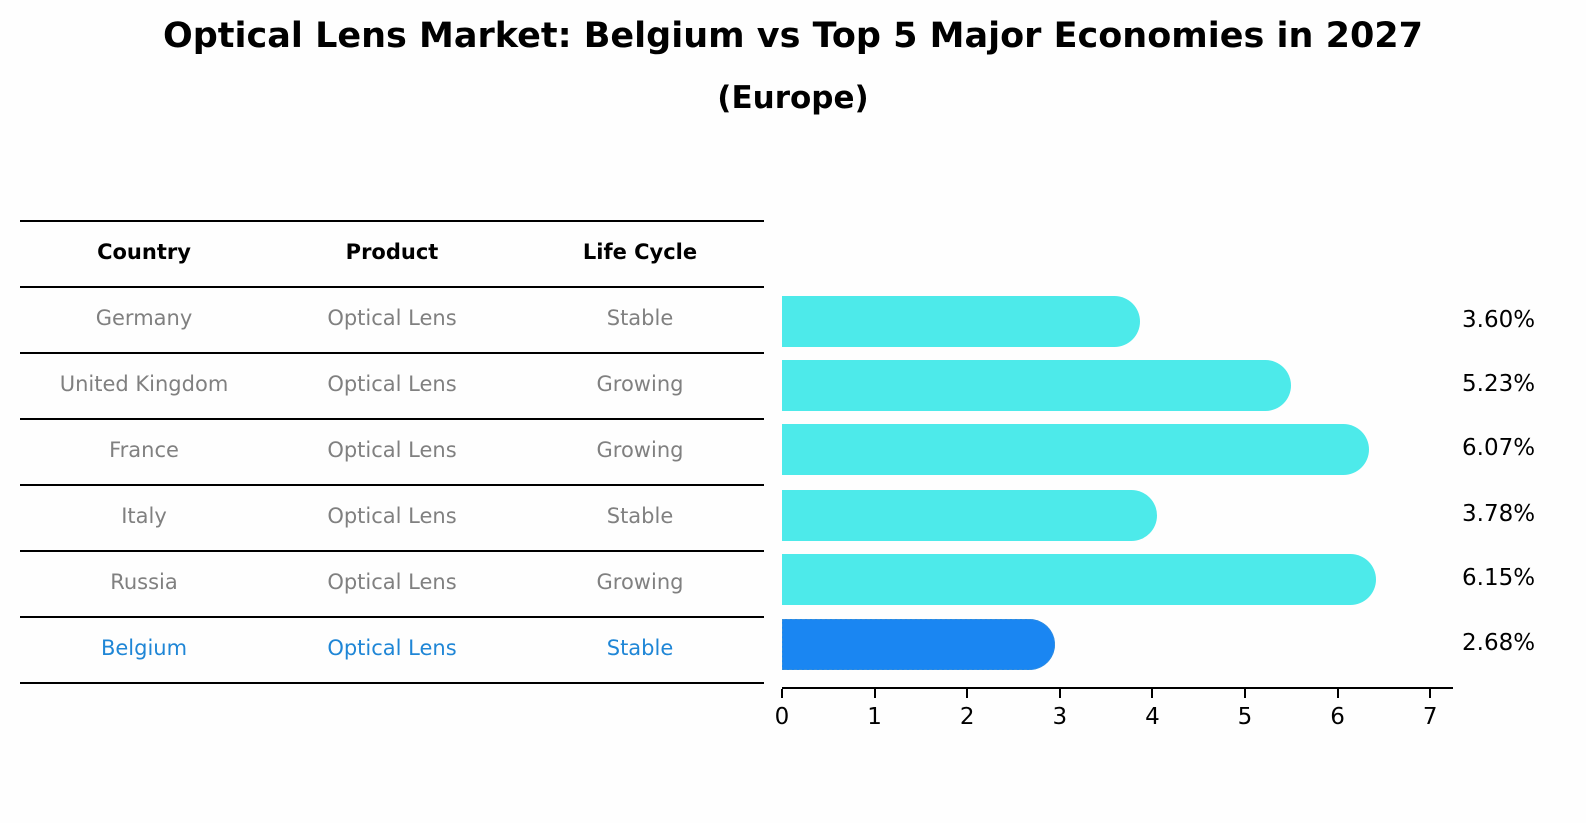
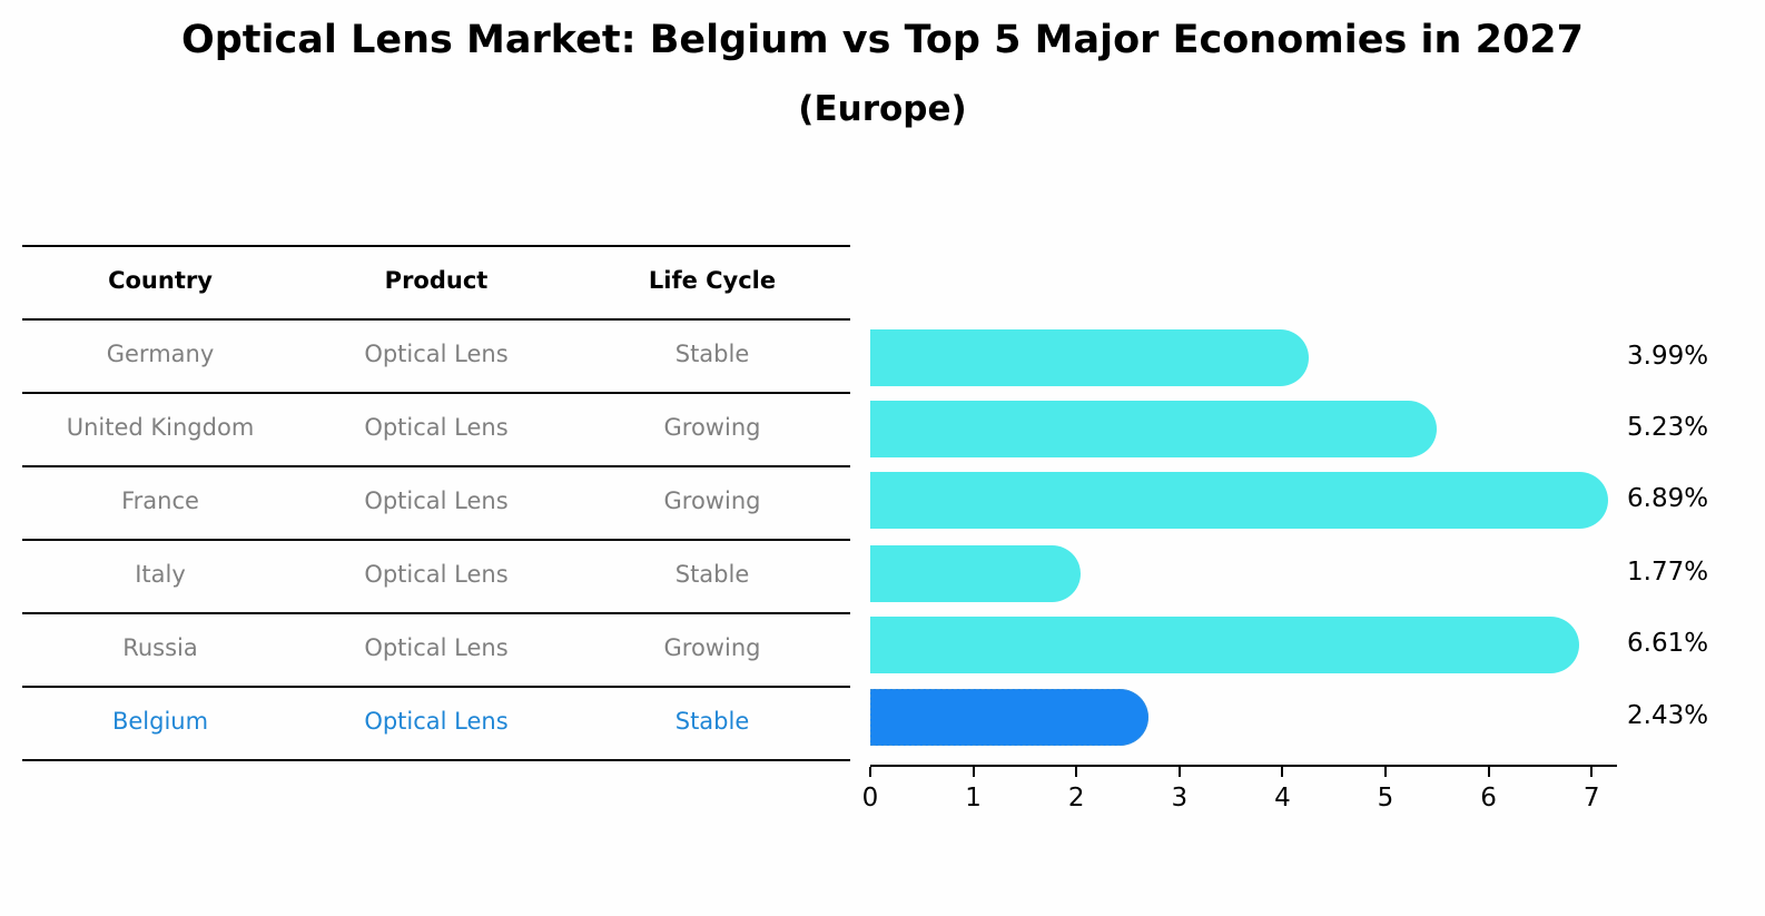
Germany: 3.60% -> 3.99%
France: 6.07% -> 6.89%
Italy: 3.78% -> 1.77%
Russia: 6.15% -> 6.61%
Belgium: 2.68% -> 2.43%
